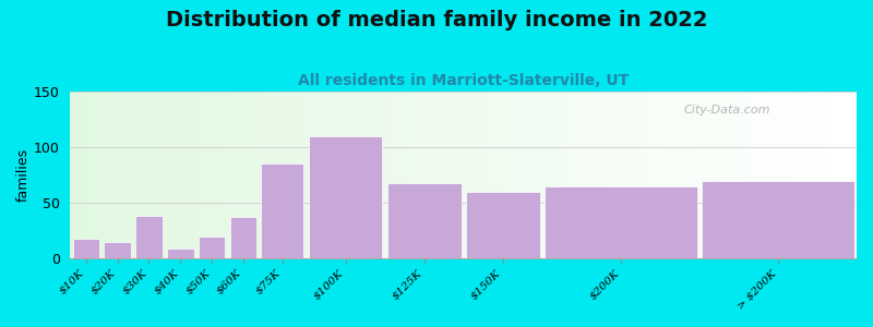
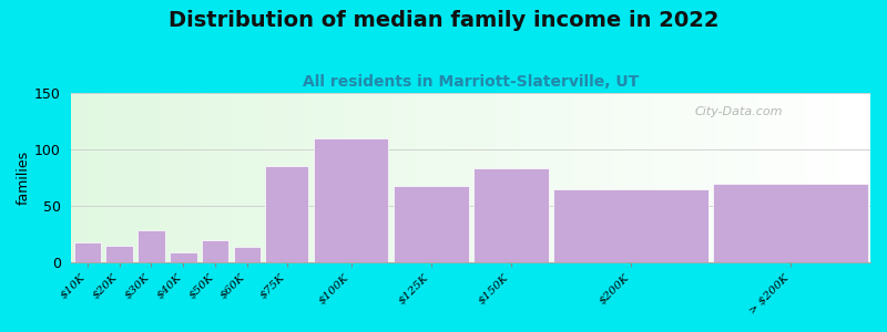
$30K: 38 -> 28
$60K: 37 -> 14
$150K: 60 -> 83
